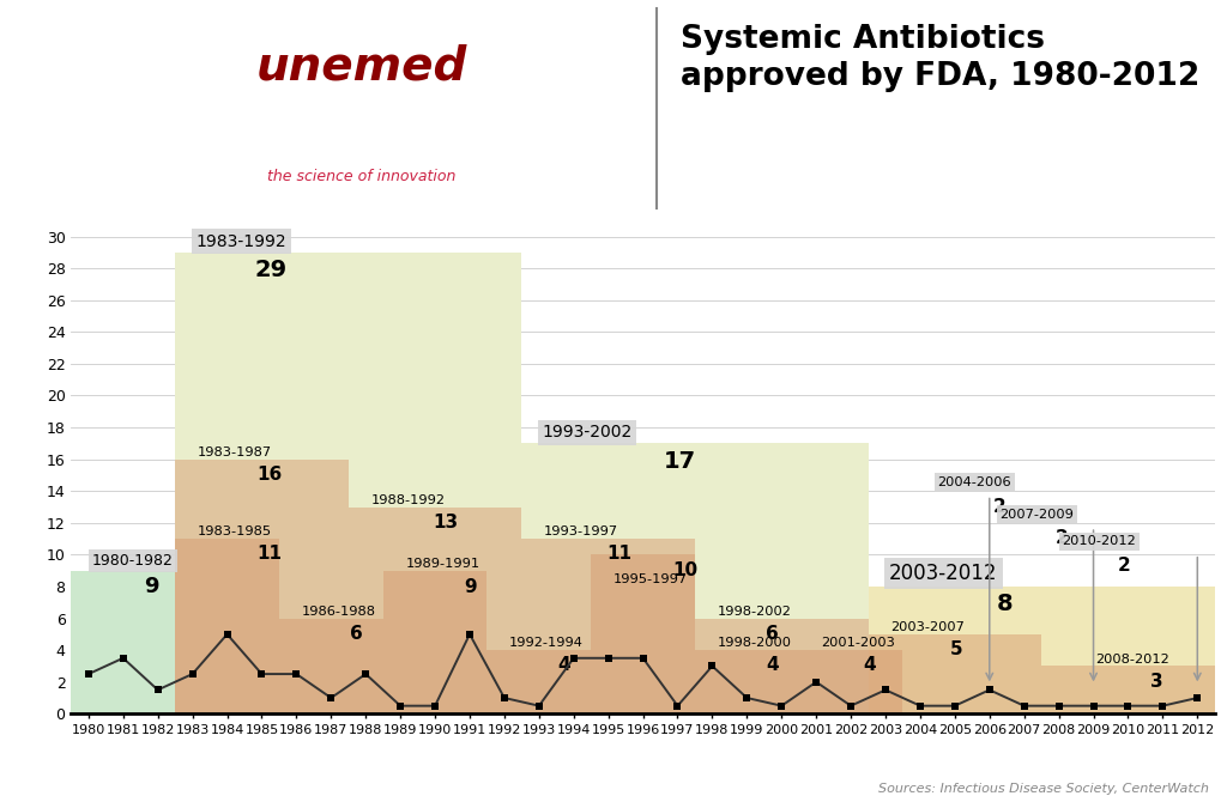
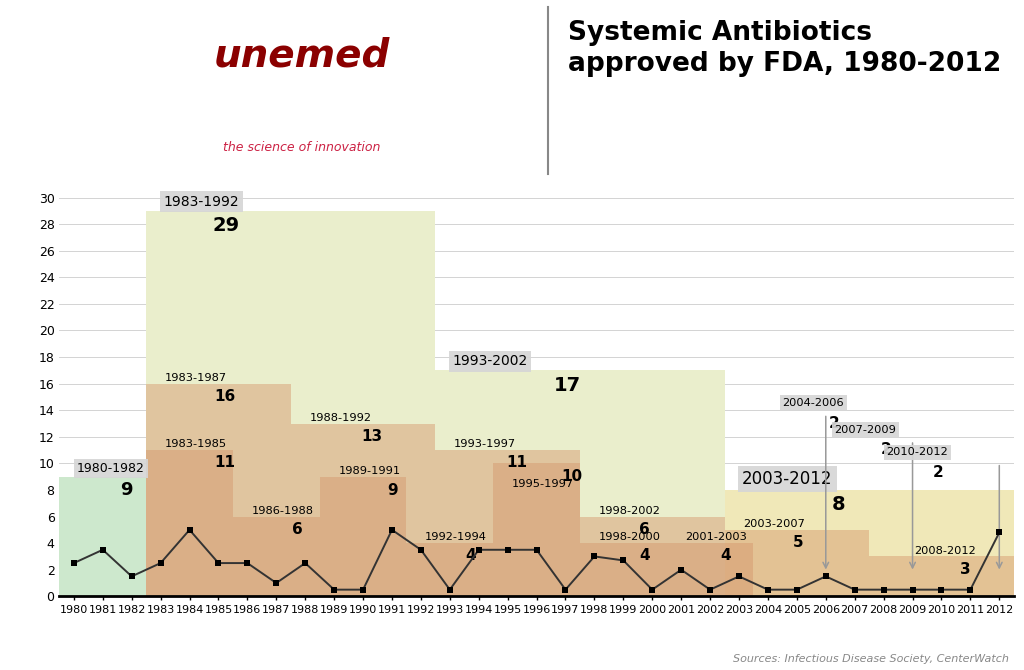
1992: 1.0 -> 3.5
1999: 1.0 -> 2.7
2012: 1.0 -> 4.8
